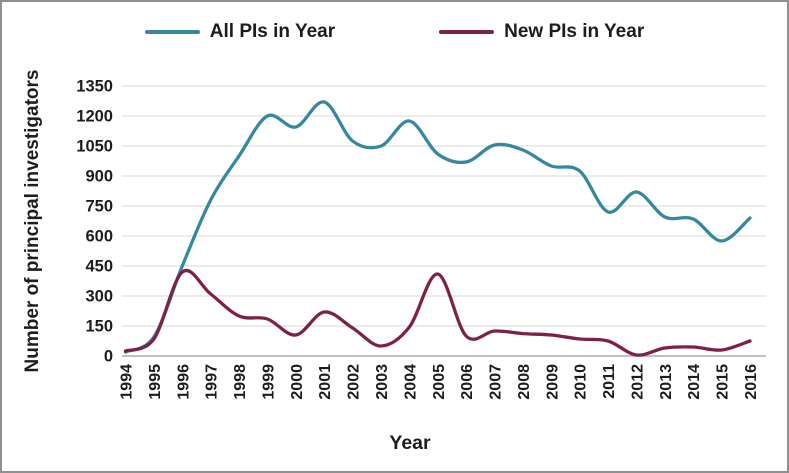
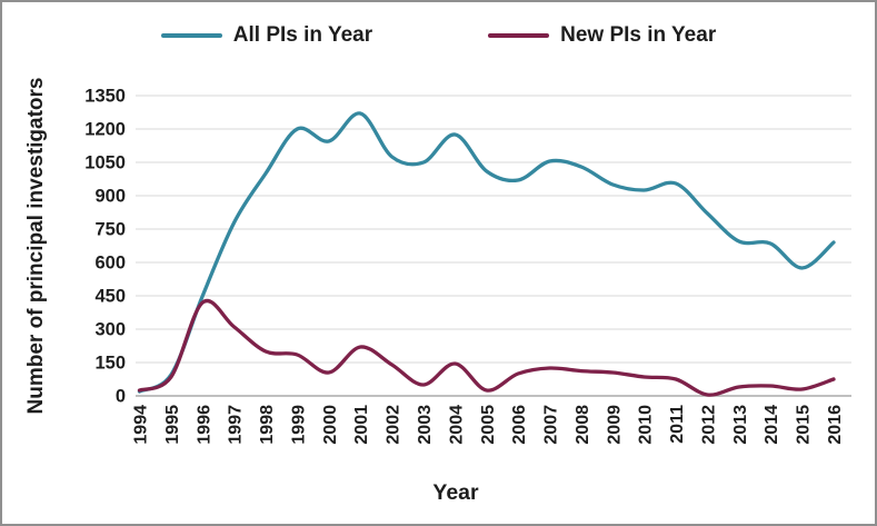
New PIs in Year/2005: 410 -> 20
All PIs in Year/2011: 720 -> 960
